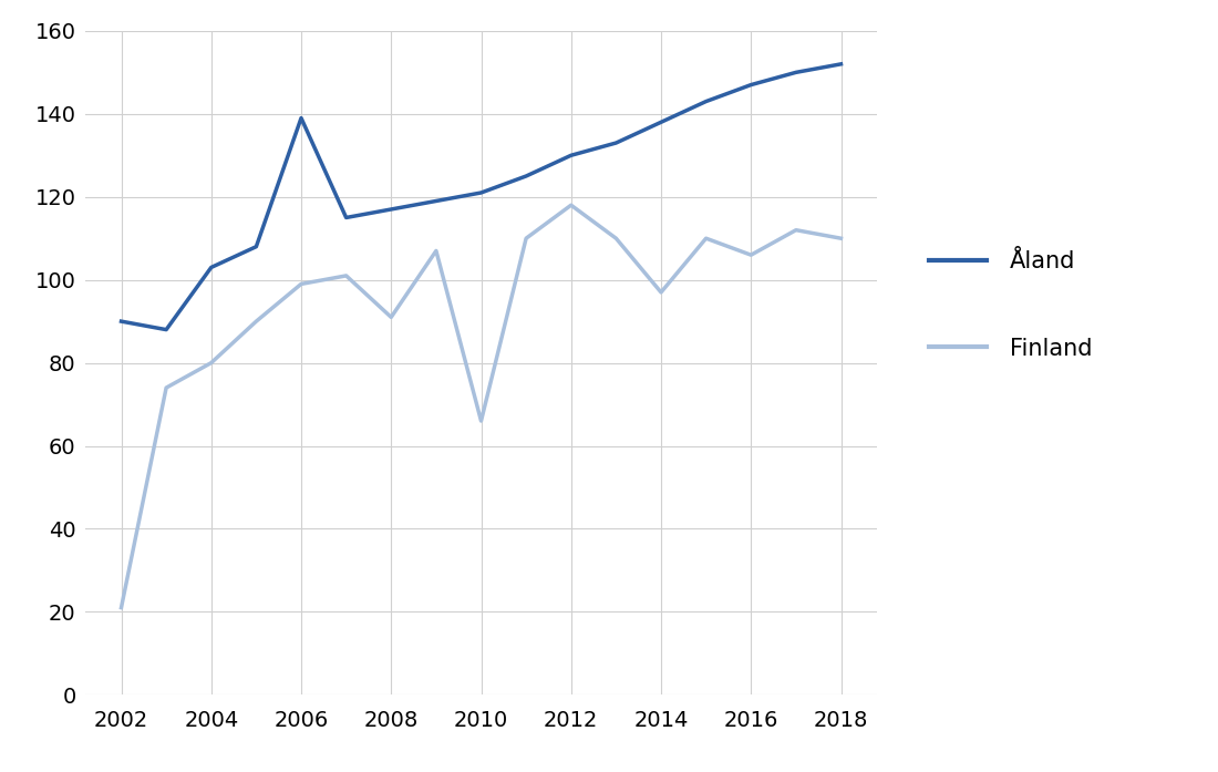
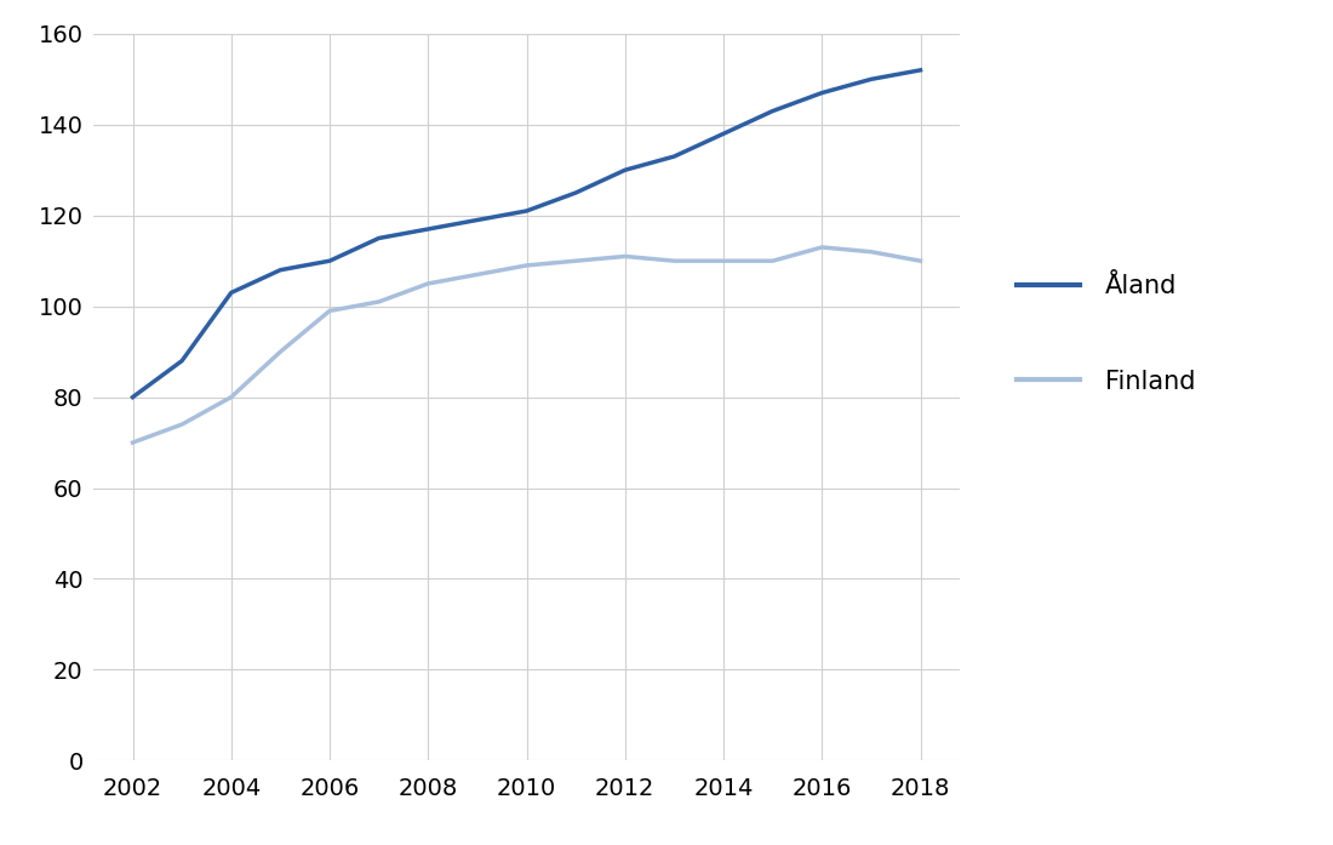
Åland/2002: 90 -> 80
Finland/2002: 21 -> 70
Åland/2006: 139 -> 110
Finland/2008: 91 -> 105
Finland/2010: 66 -> 109
Finland/2012: 118 -> 111
Finland/2014: 97 -> 110
Finland/2016: 106 -> 113
